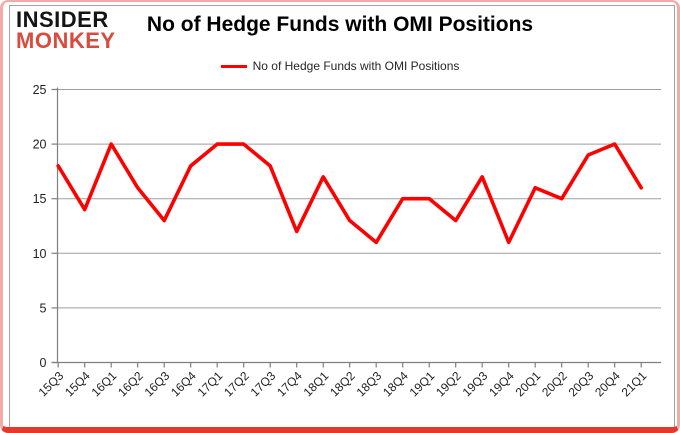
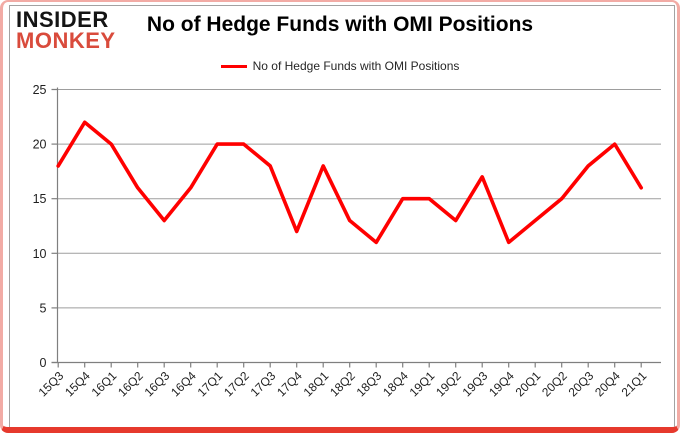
15Q4: 14 -> 22
16Q4: 18 -> 16
18Q1: 17 -> 18
20Q1: 16 -> 13
20Q3: 19 -> 18
